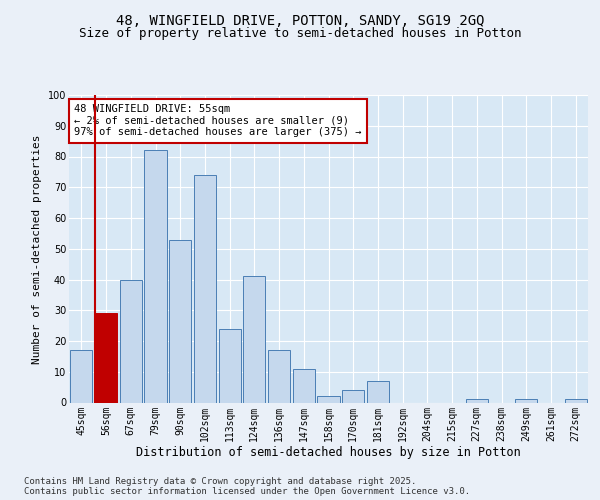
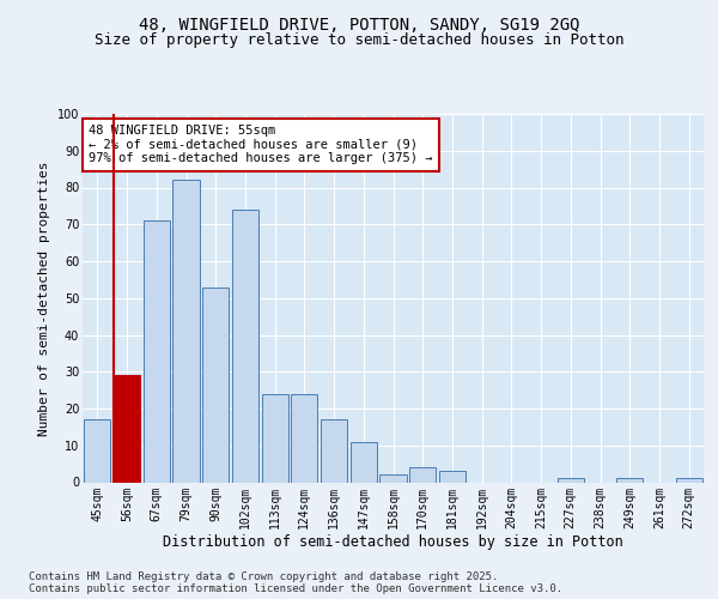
67sqm: 40 -> 71
124sqm: 41 -> 24
181sqm: 7 -> 3
